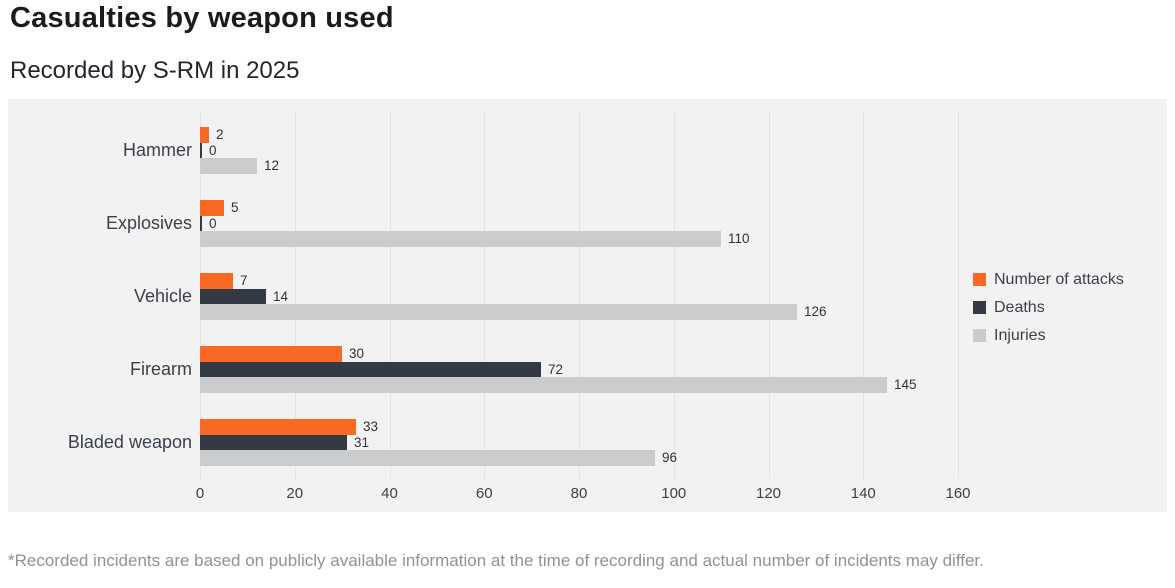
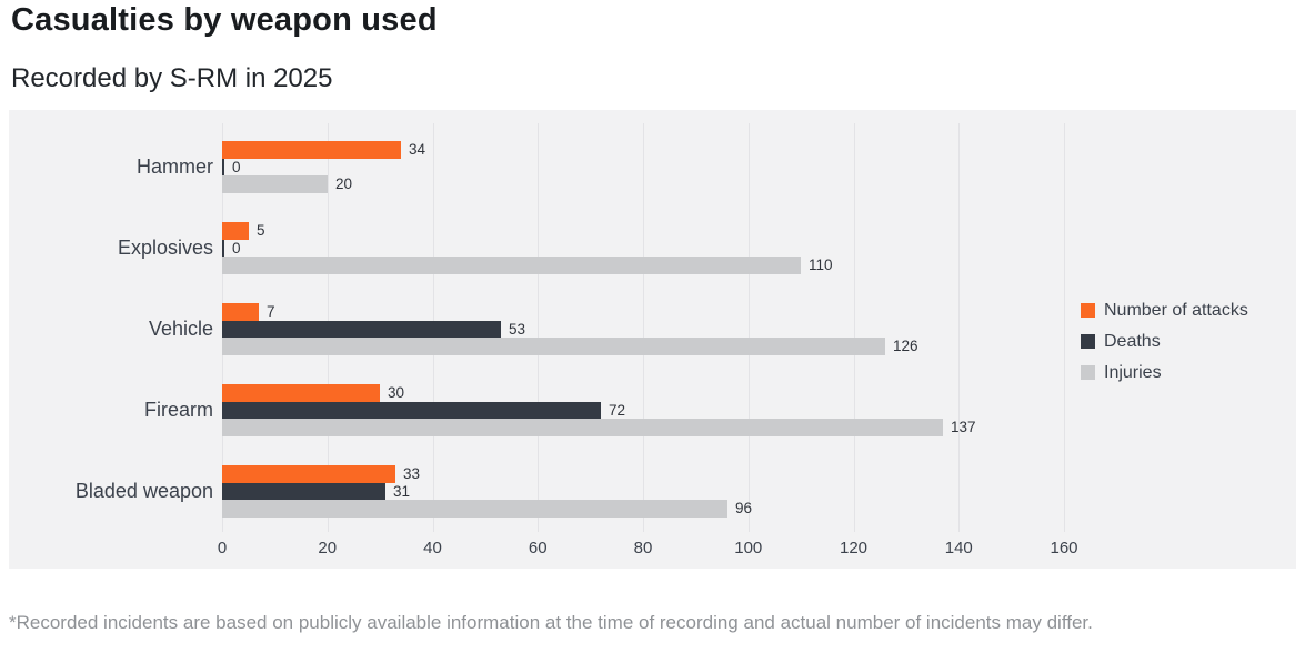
Number of attacks/Hammer: 2 -> 34
Injuries/Hammer: 12 -> 20
Deaths/Vehicle: 14 -> 53
Injuries/Firearm: 145 -> 137
